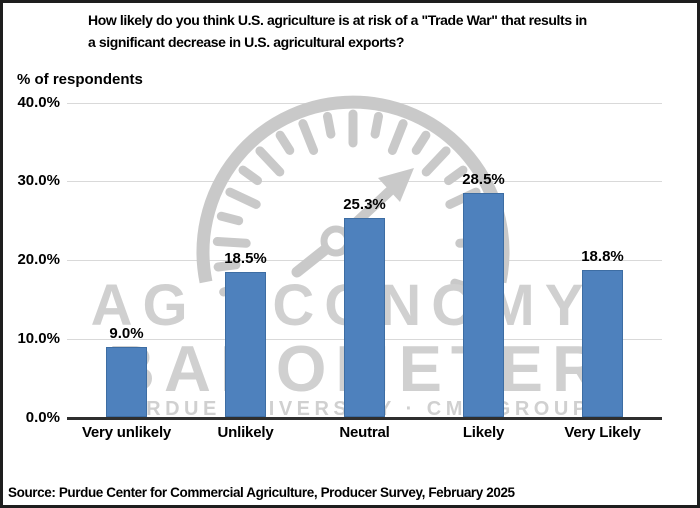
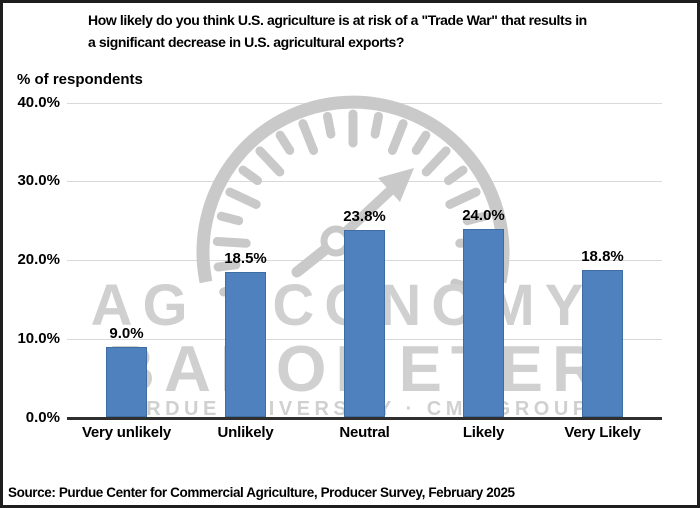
Neutral: 25.3% -> 23.8%
Likely: 28.5% -> 24.0%
